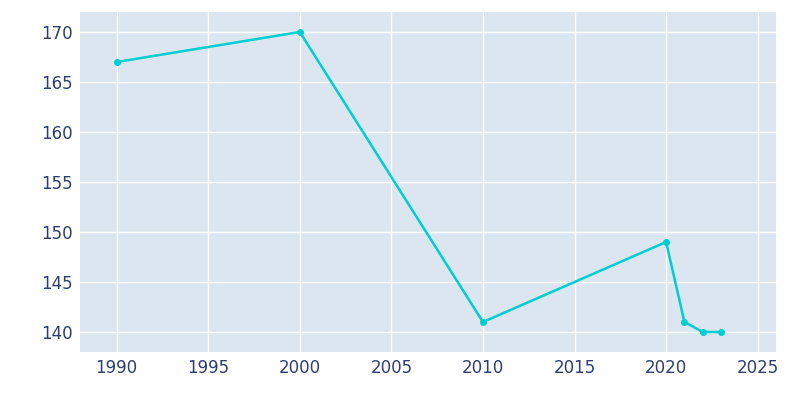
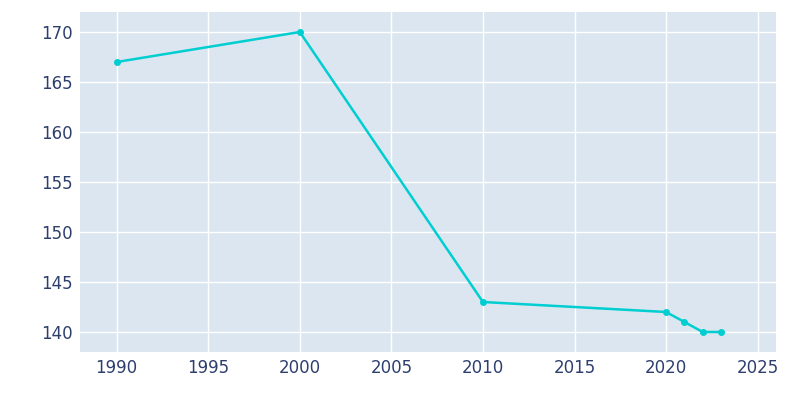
2010: 141 -> 143
2020: 149 -> 142
